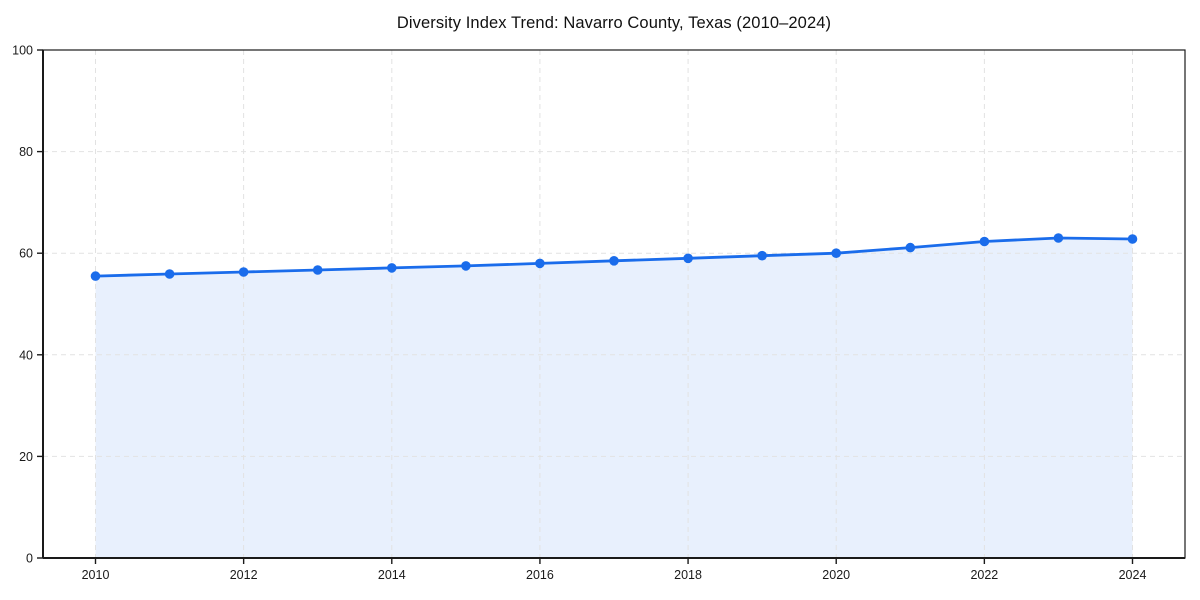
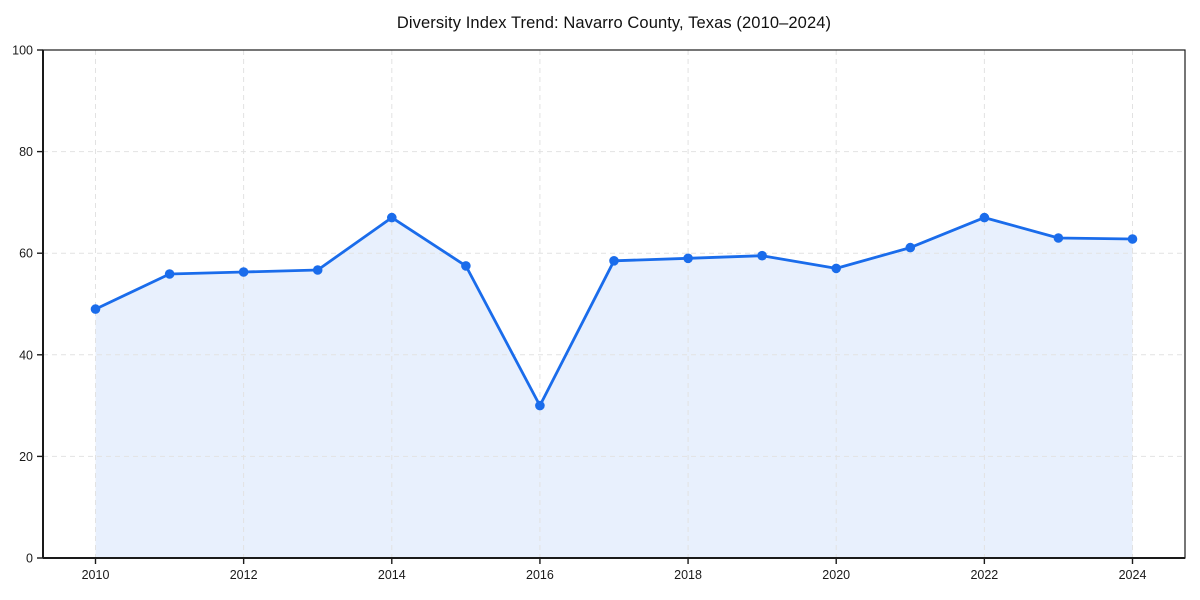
2010: 56 -> 49
2014: 57 -> 67
2016: 58 -> 30
2020: 60 -> 57
2022: 62 -> 67
